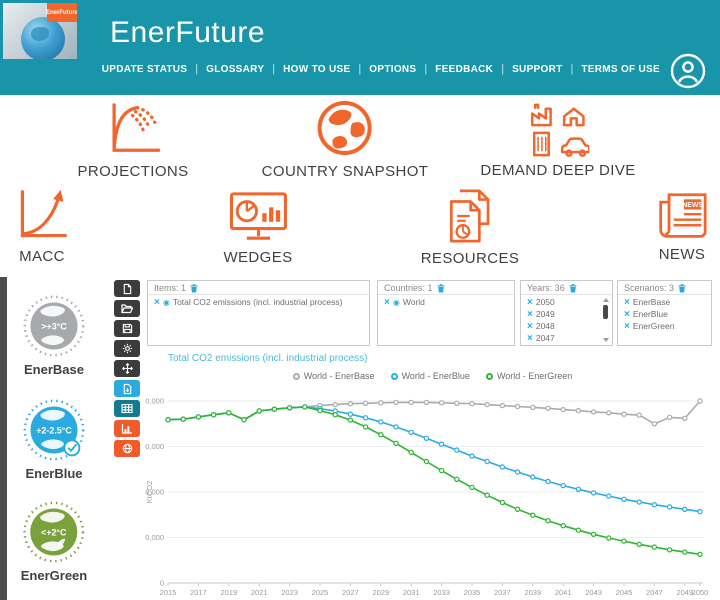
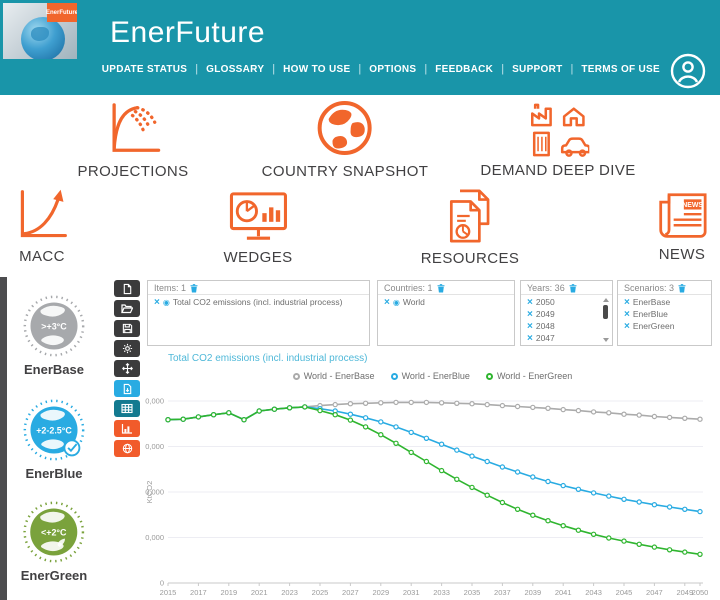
World - EnerBase/2047: 35000000 -> 37000000
World - EnerBase/2050: 40000000 -> 36000000
